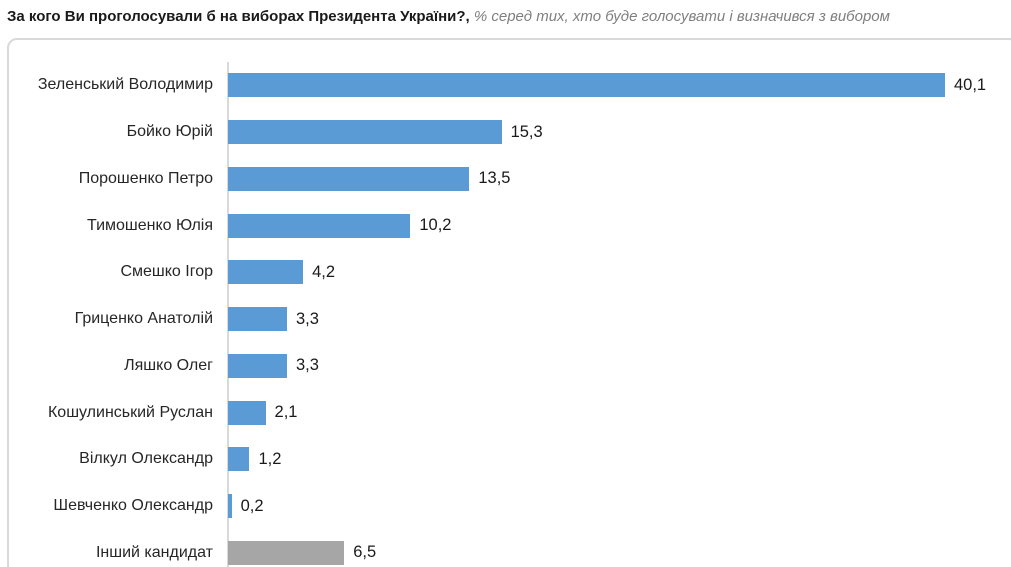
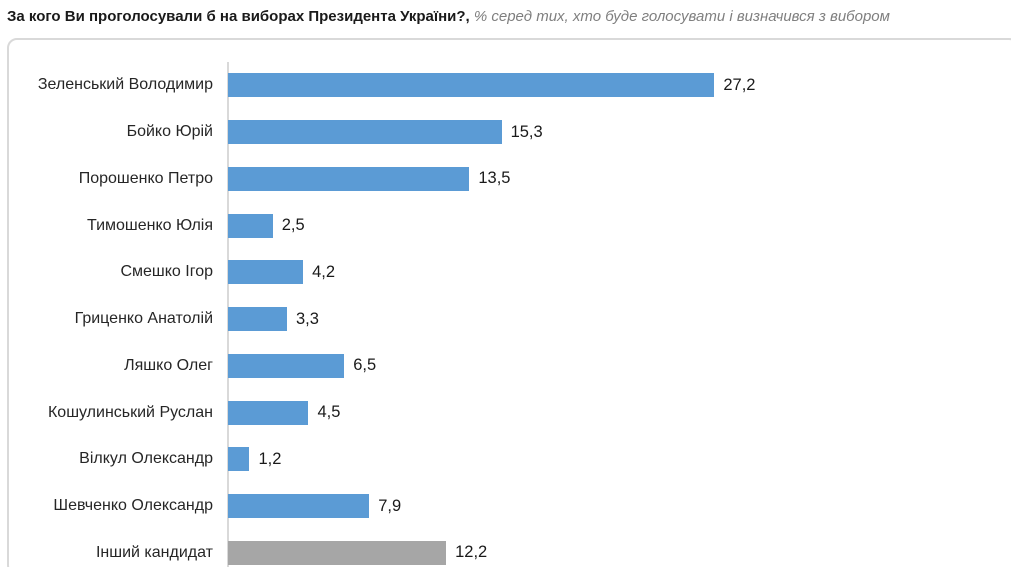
Зеленський Володимир: 40,1 -> 27,2
Тимошенко Юлія: 10,2 -> 2,5
Ляшко Олег: 3,3 -> 6,5
Кошулинський Руслан: 2,1 -> 4,5
Шевченко Олександр: 0,2 -> 7,9
Інший кандидат: 6,5 -> 12,2
